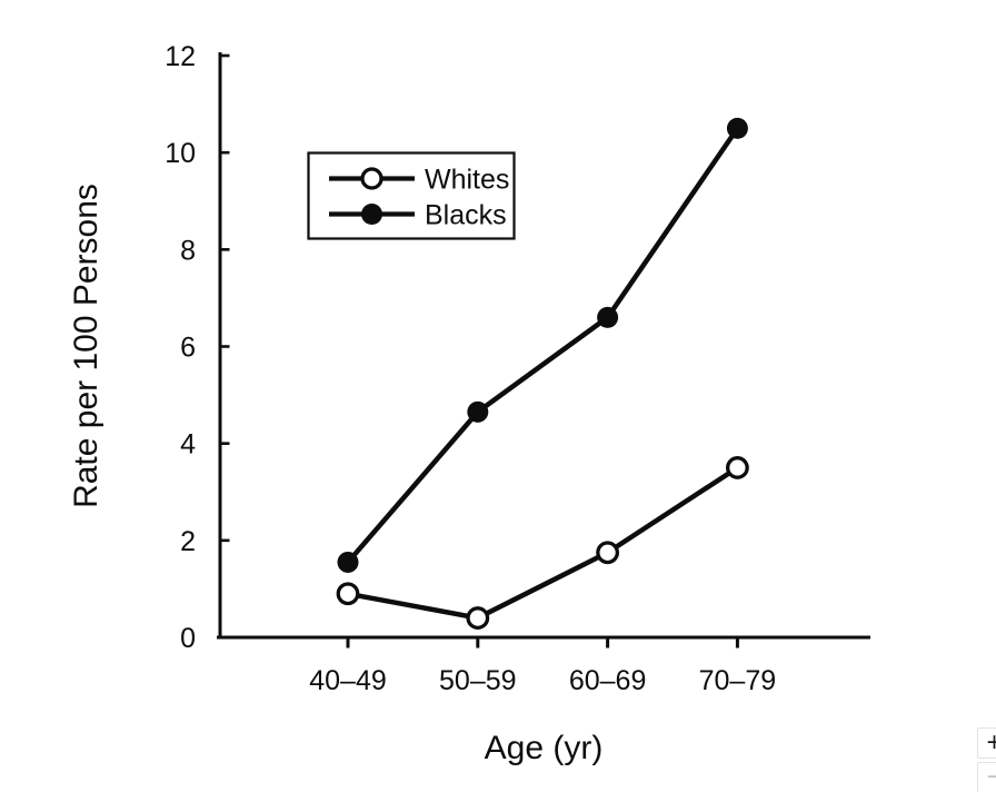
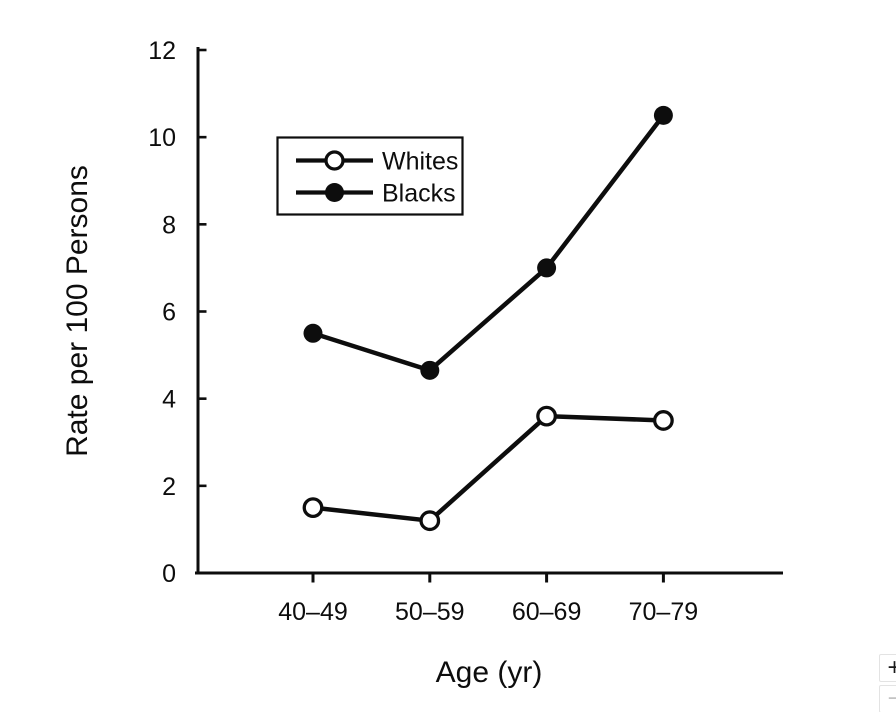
Whites/40–49: 0.9 -> 1.5
Blacks/40–49: 1.6 -> 5.5
Whites/50–59: 0.4 -> 1.2
Whites/60–69: 1.8 -> 3.6
Blacks/60–69: 6.6 -> 7.0
